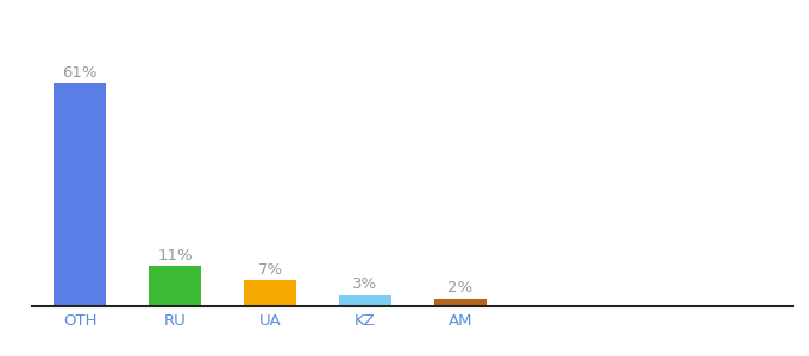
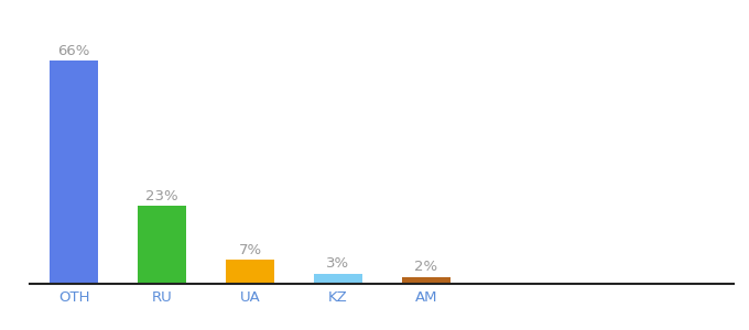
OTH: 61% -> 66%
RU: 11% -> 23%
